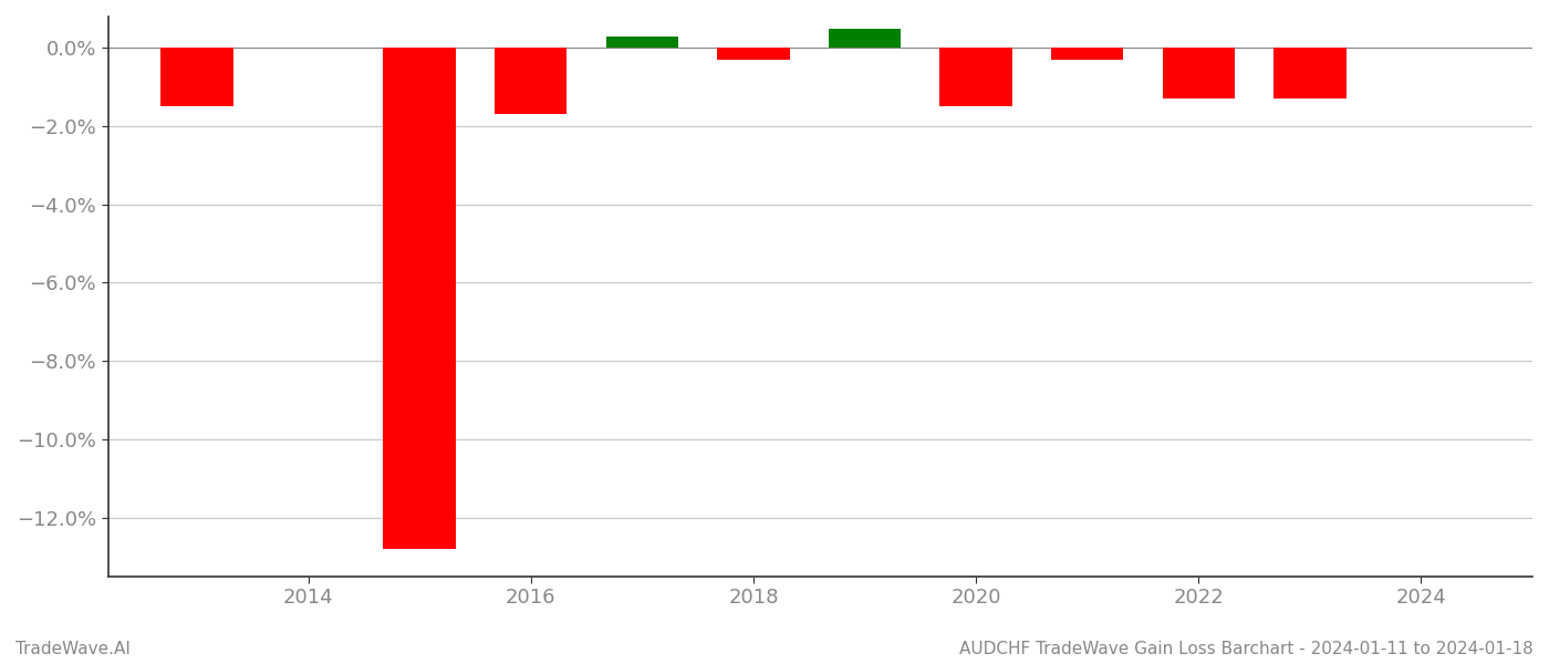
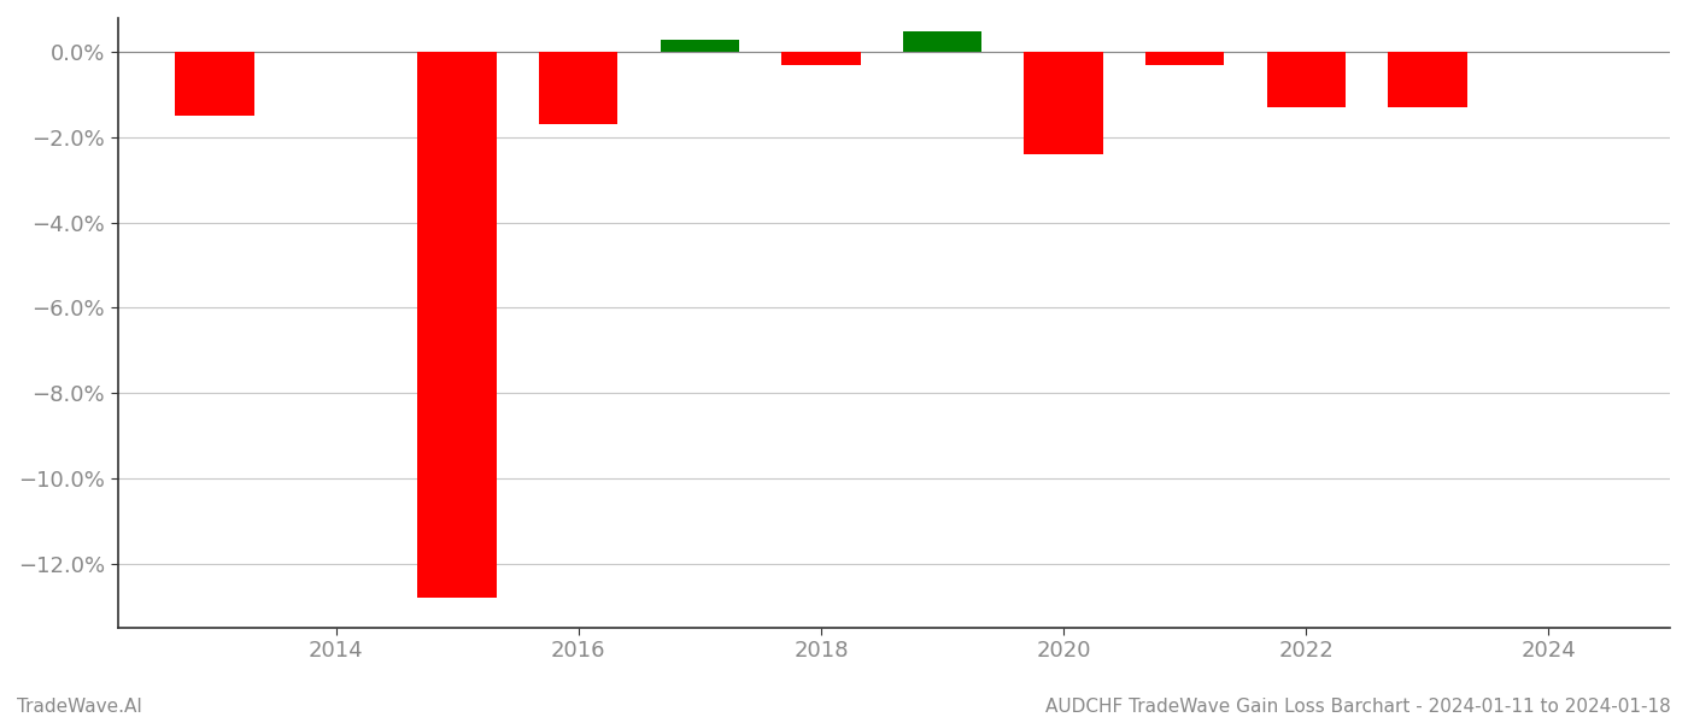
2020: -1.5% -> -2.4%
